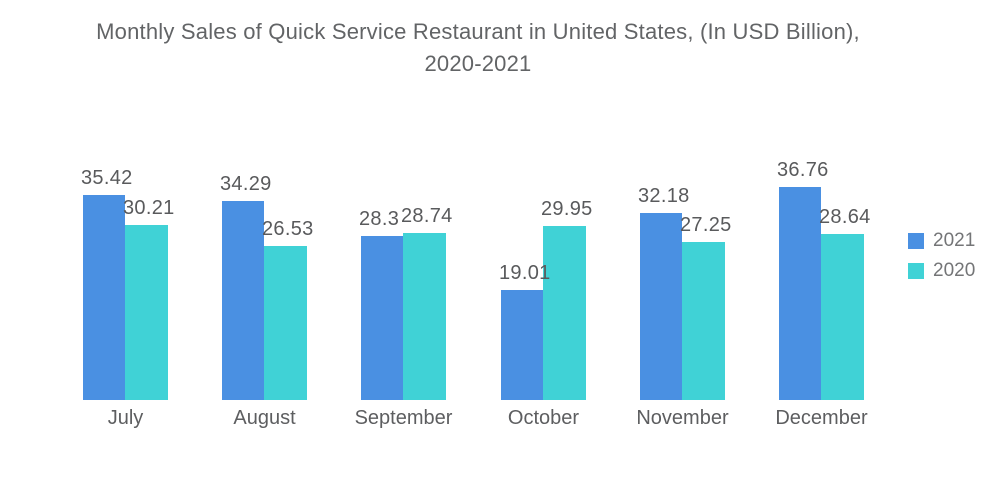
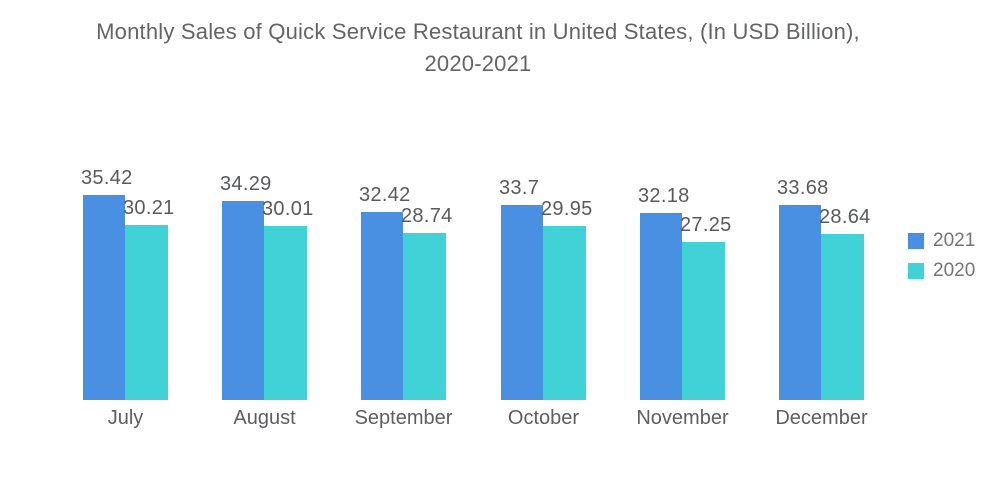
2020/August: 26.53 -> 30.01
2021/September: 28.3 -> 32.42
2021/October: 19.01 -> 33.7
2021/December: 36.76 -> 33.68
